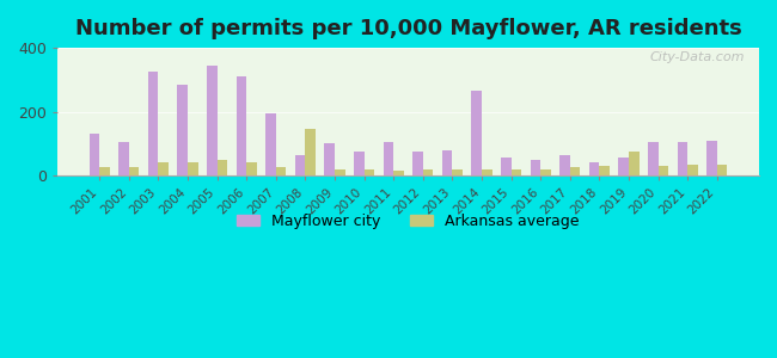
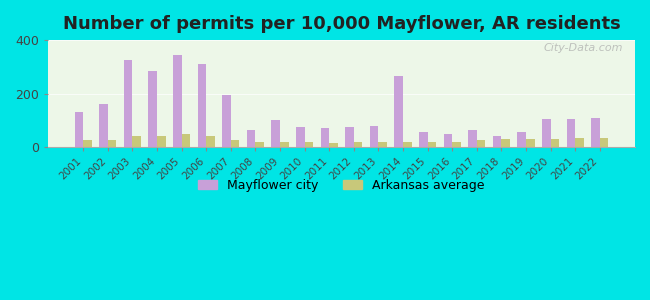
Mayflower city/2002: 105 -> 160
Arkansas average/2008: 145 -> 20
Mayflower city/2011: 105 -> 70
Arkansas average/2019: 75 -> 30
